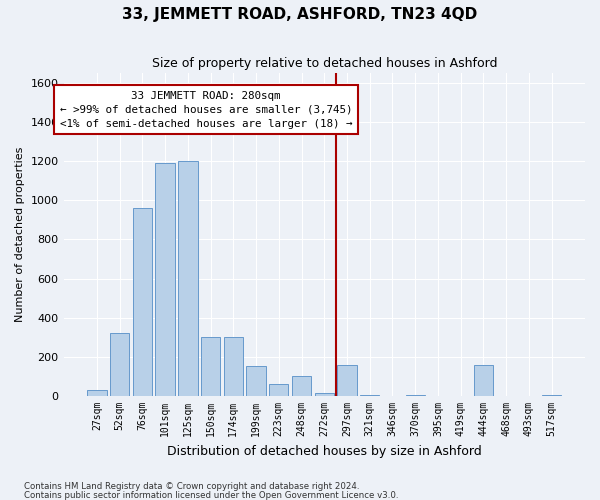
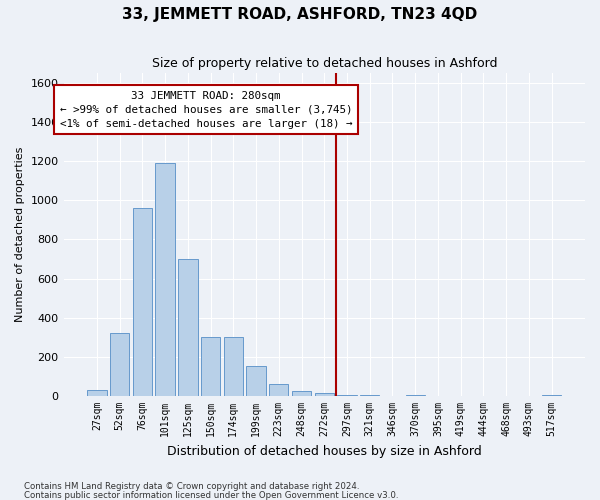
125sqm: 1200 -> 700
248sqm: 100 -> 20
297sqm: 160 -> 0
444sqm: 160 -> 0
